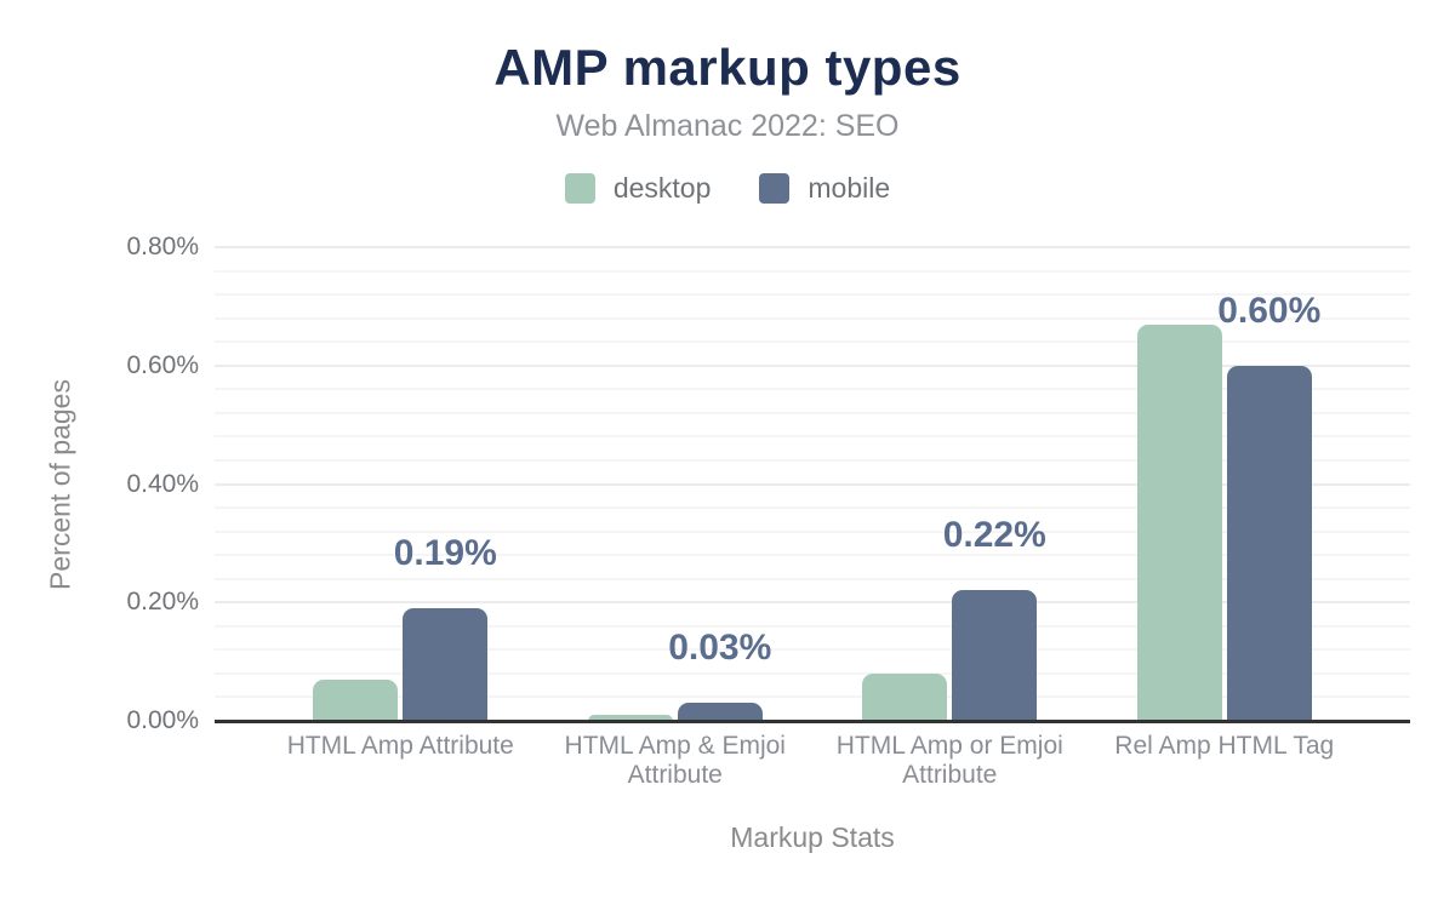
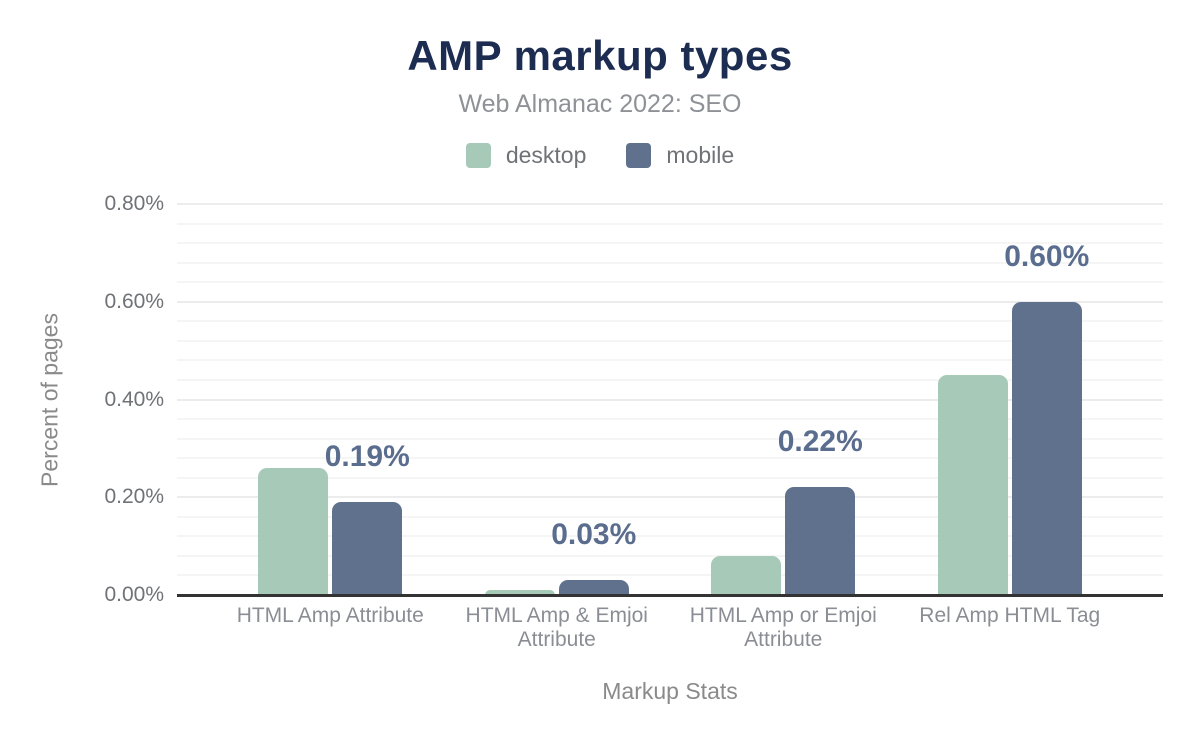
desktop/HTML Amp Attribute: 0.07% -> 0.26%
desktop/Rel Amp HTML Tag: 0.67% -> 0.45%
